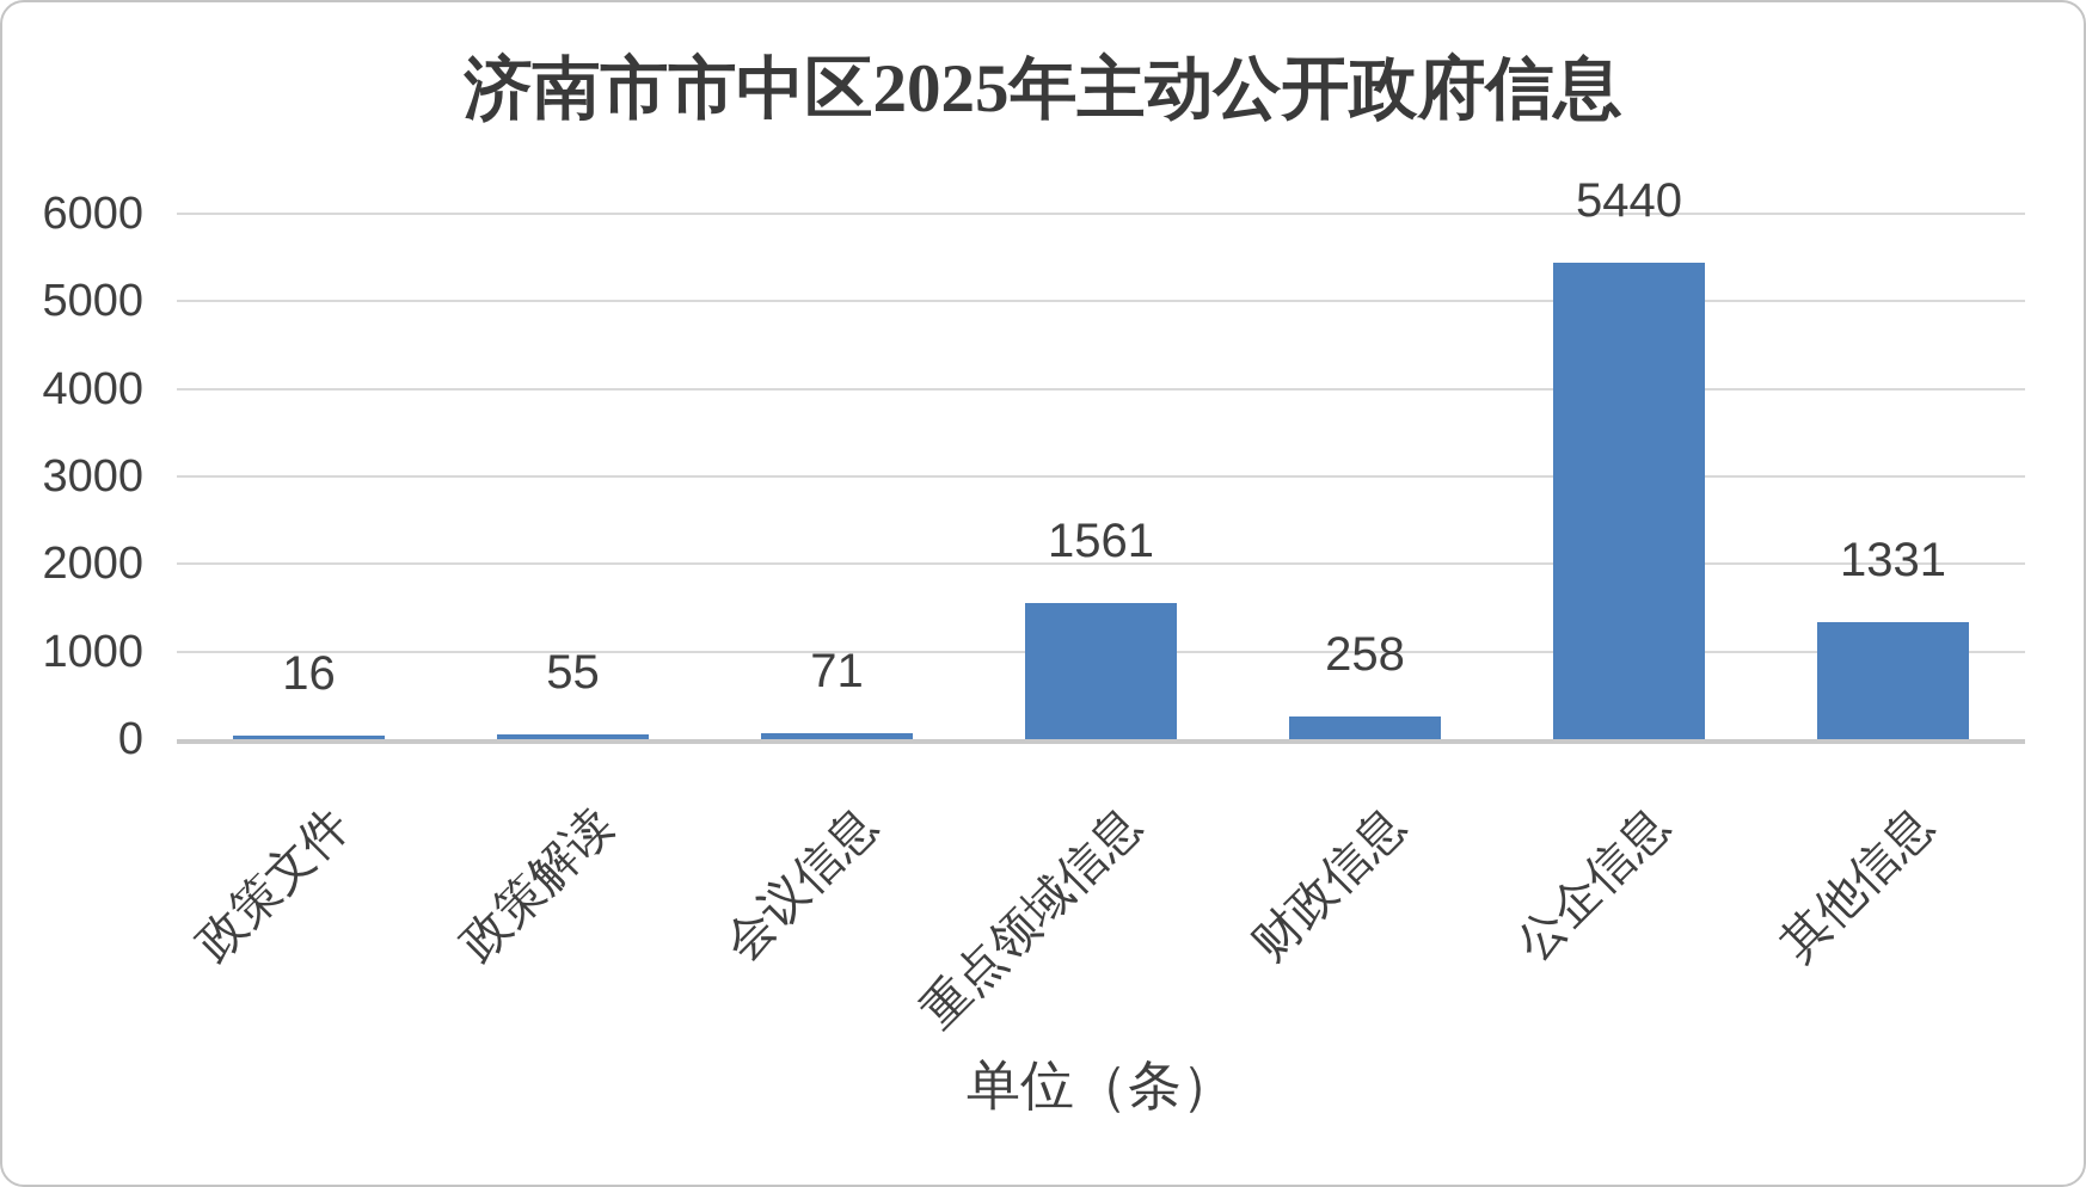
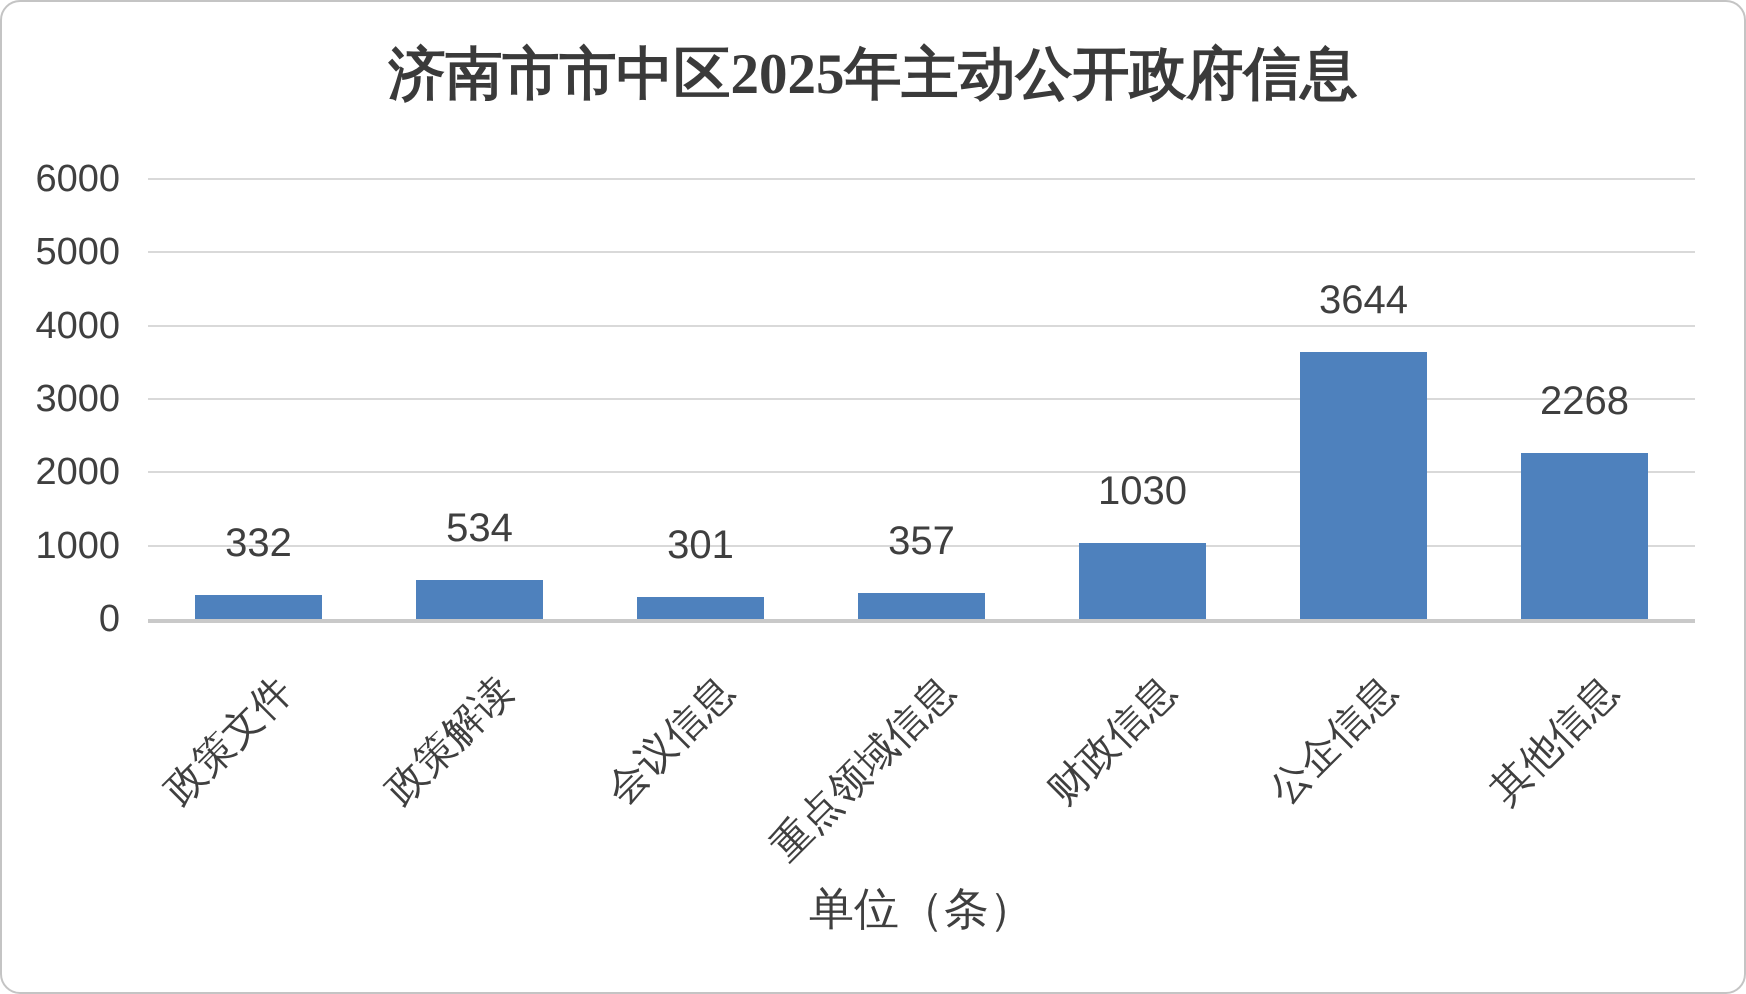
政策文件: 16 -> 332
政策解读: 55 -> 534
会议信息: 71 -> 301
重点领域信息: 1561 -> 357
财政信息: 258 -> 1030
公企信息: 5440 -> 3644
其他信息: 1331 -> 2268
